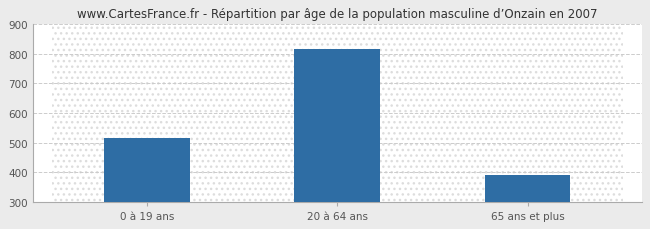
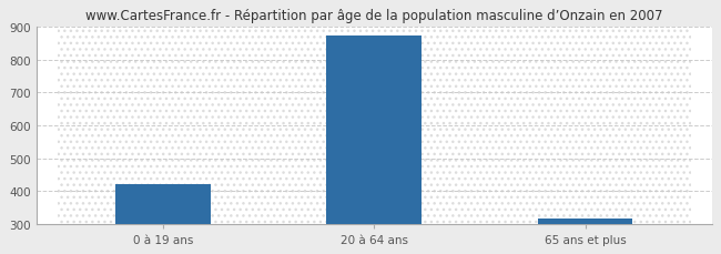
0 à 19 ans: 515 -> 420
20 à 64 ans: 815 -> 875
65 ans et plus: 390 -> 317
